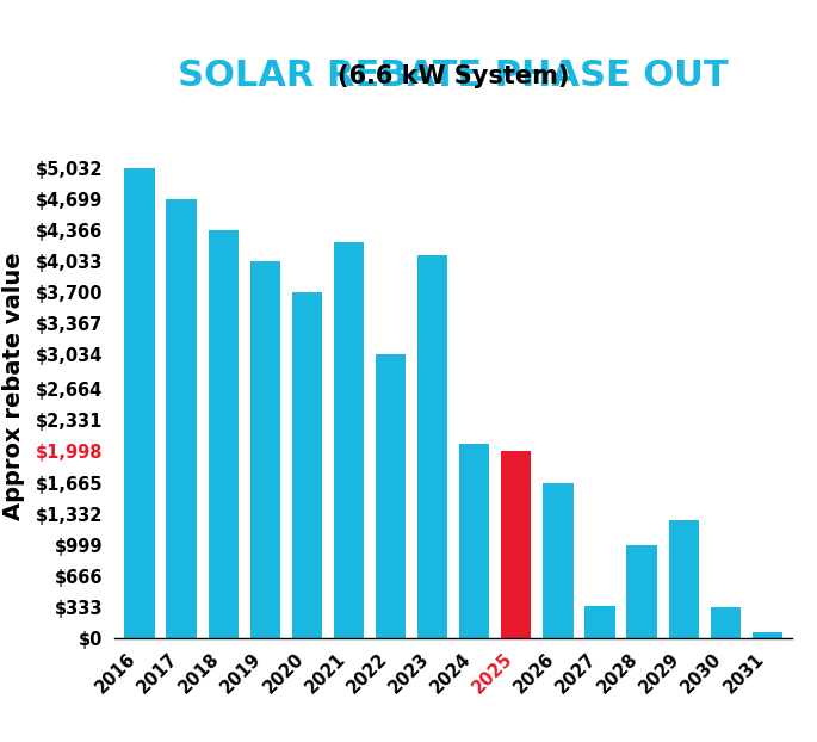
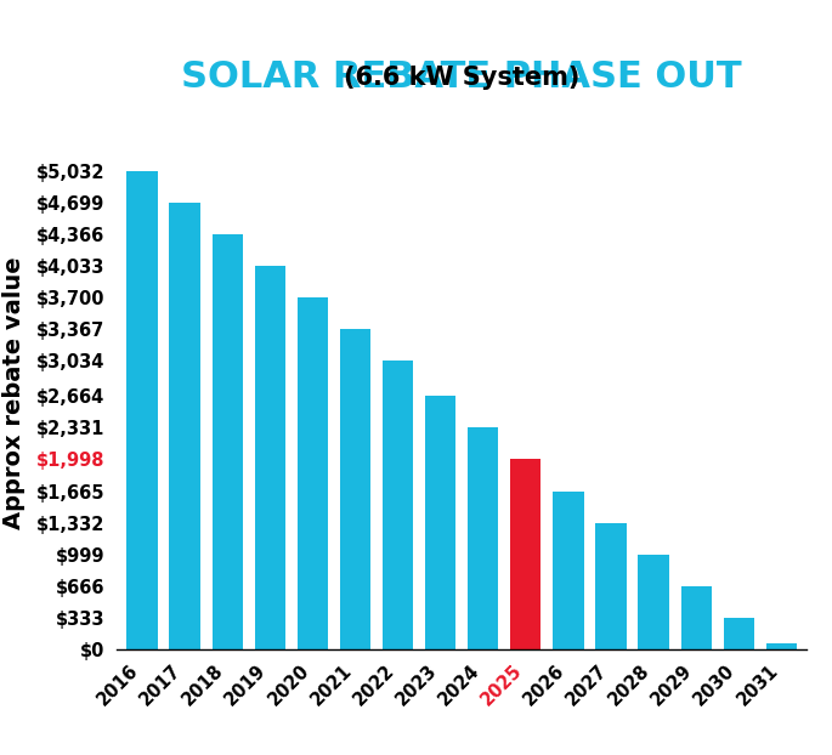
2021: $4,240 -> $3,370
2023: $4,100 -> $2,660
2024: $2,080 -> $2,330
2027: $340 -> $1,330
2029: $1,260 -> $670
